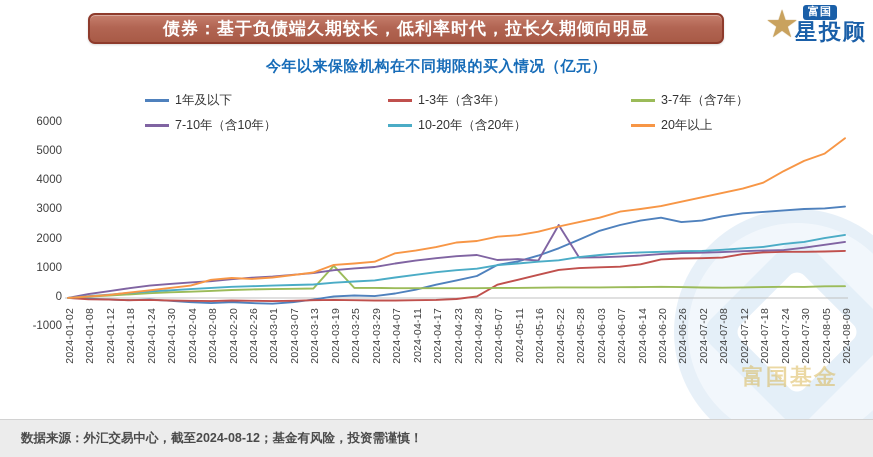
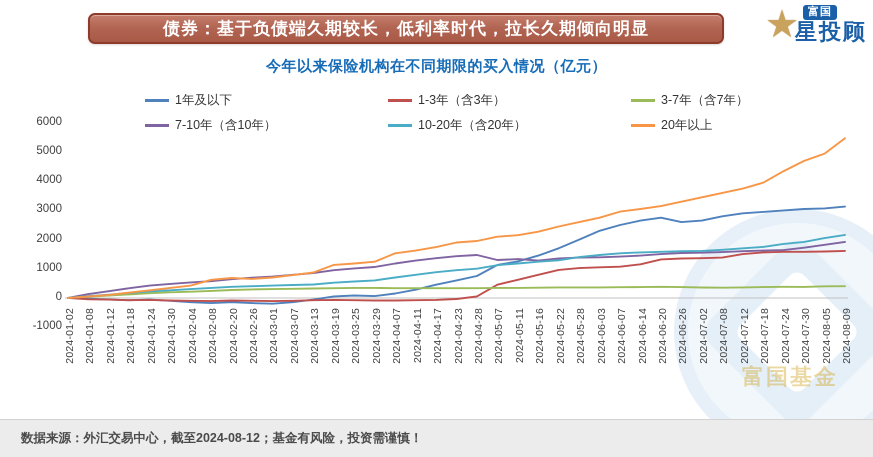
3-7年（含7年）/2024-03-19: 1100 -> 300
7-10年（含10年）/2024-05-22: 2500 -> 1400
